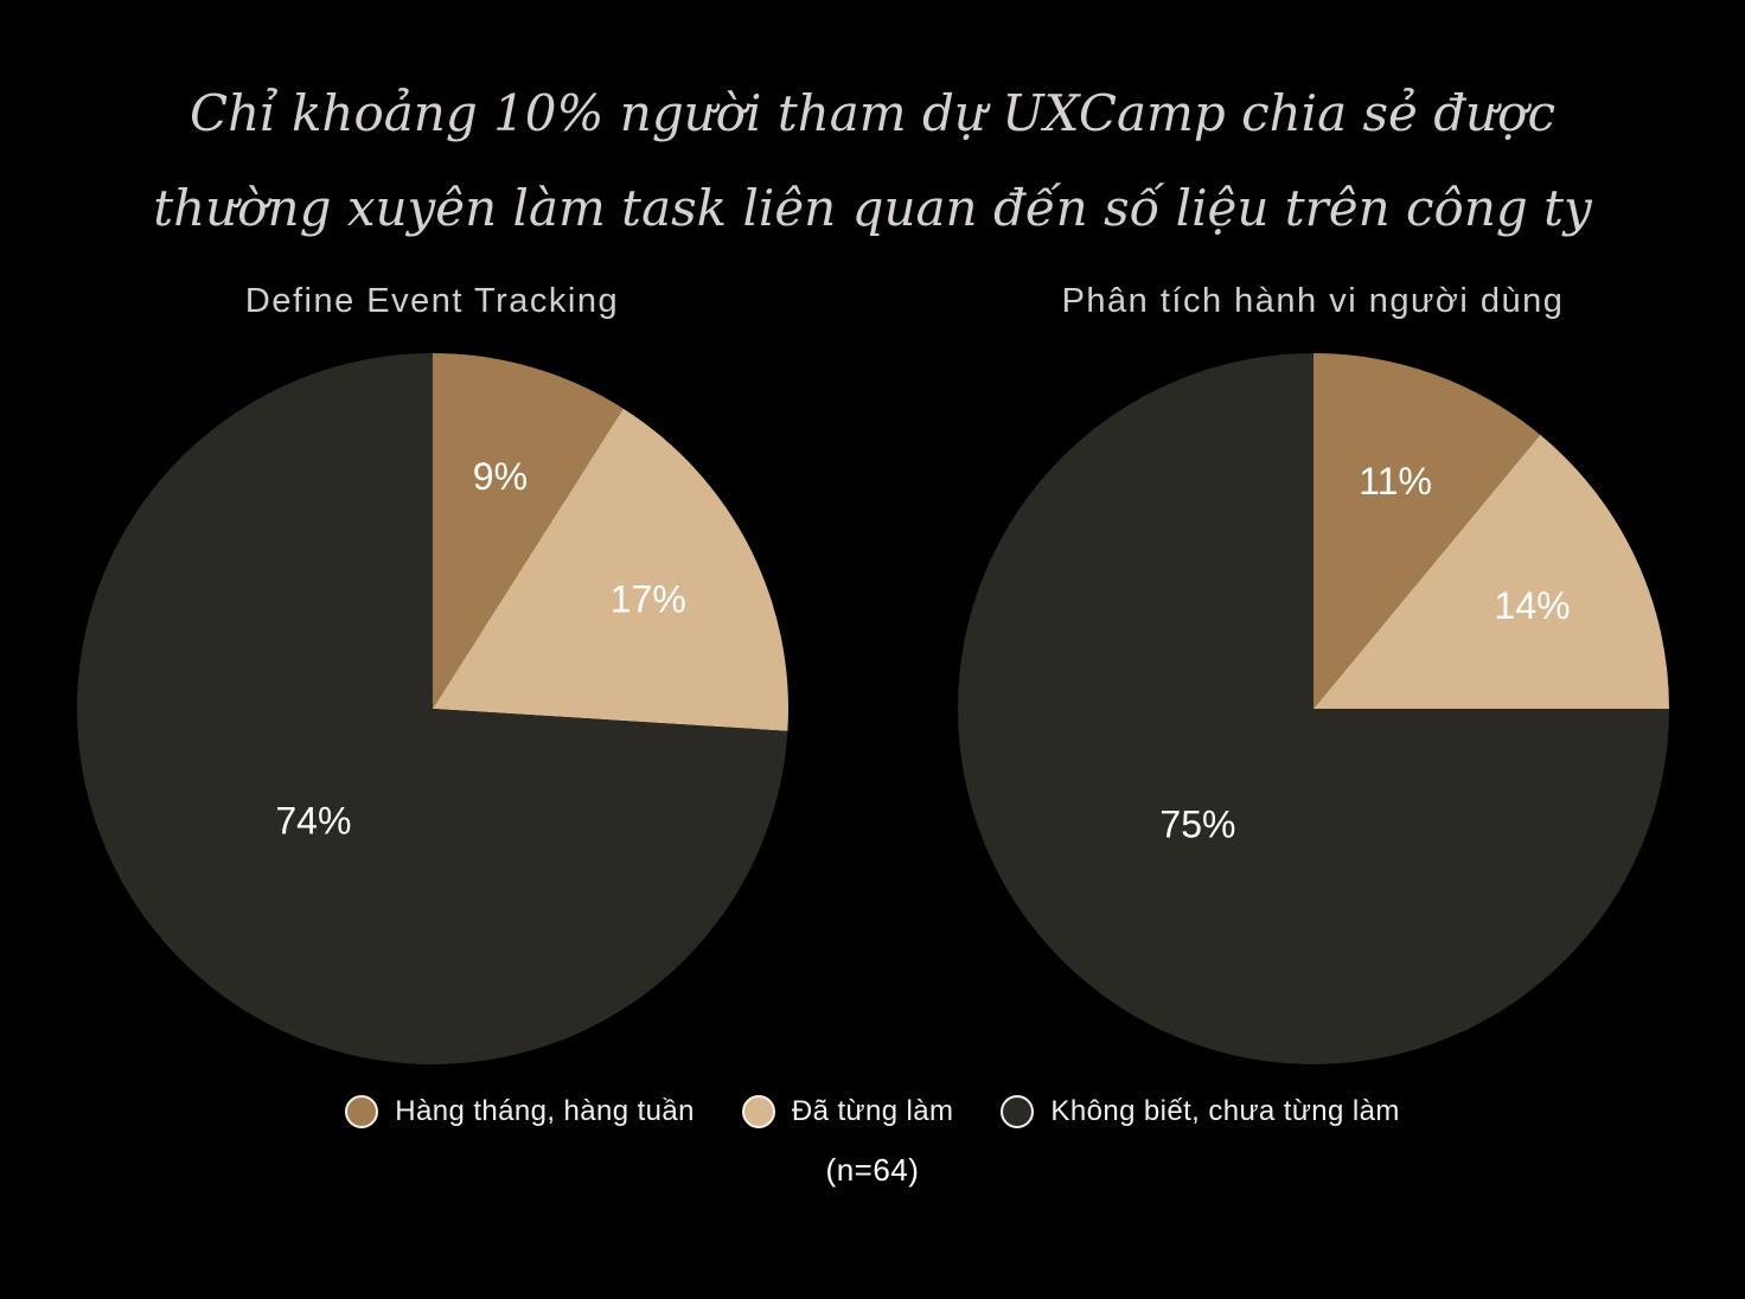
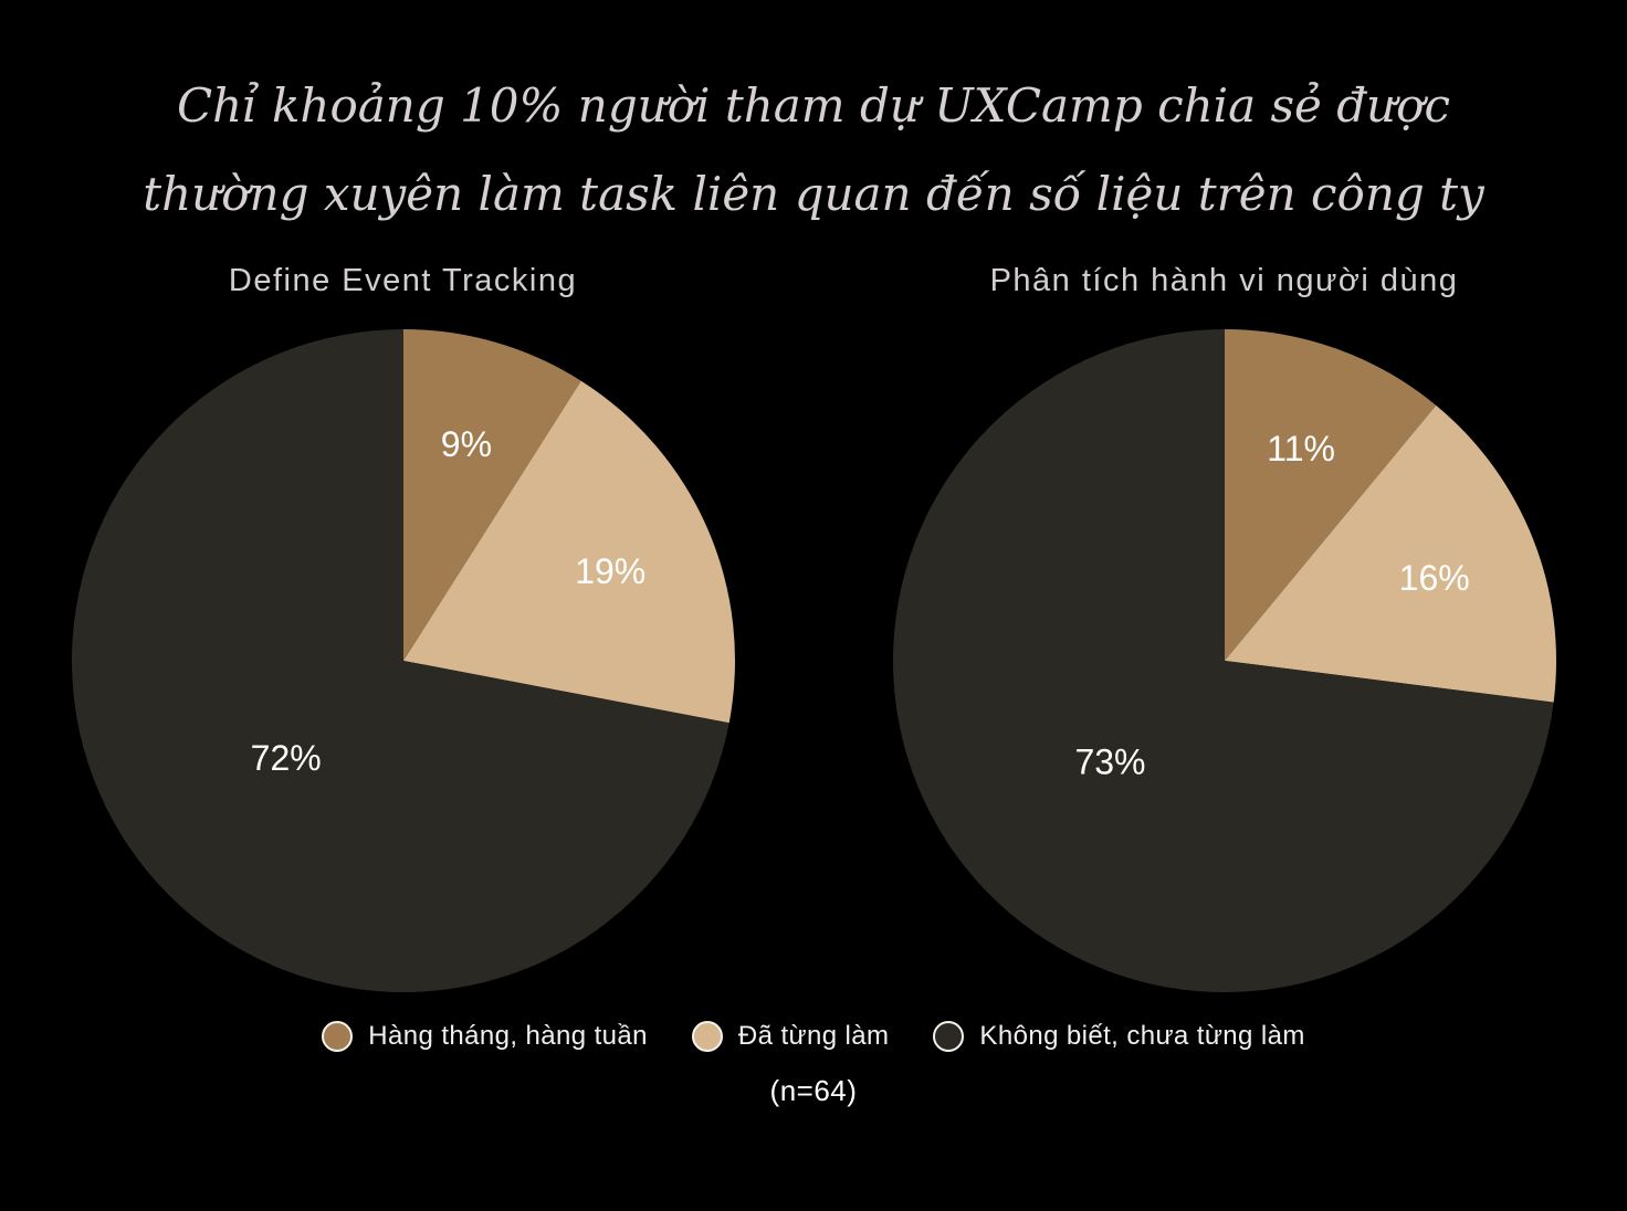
Define Event Tracking/Đã từng làm: 17% -> 19%
Define Event Tracking/Không biết, chưa từng làm: 74% -> 72%
Phân tích hành vi người dùng/Đã từng làm: 14% -> 16%
Phân tích hành vi người dùng/Không biết, chưa từng làm: 75% -> 73%
